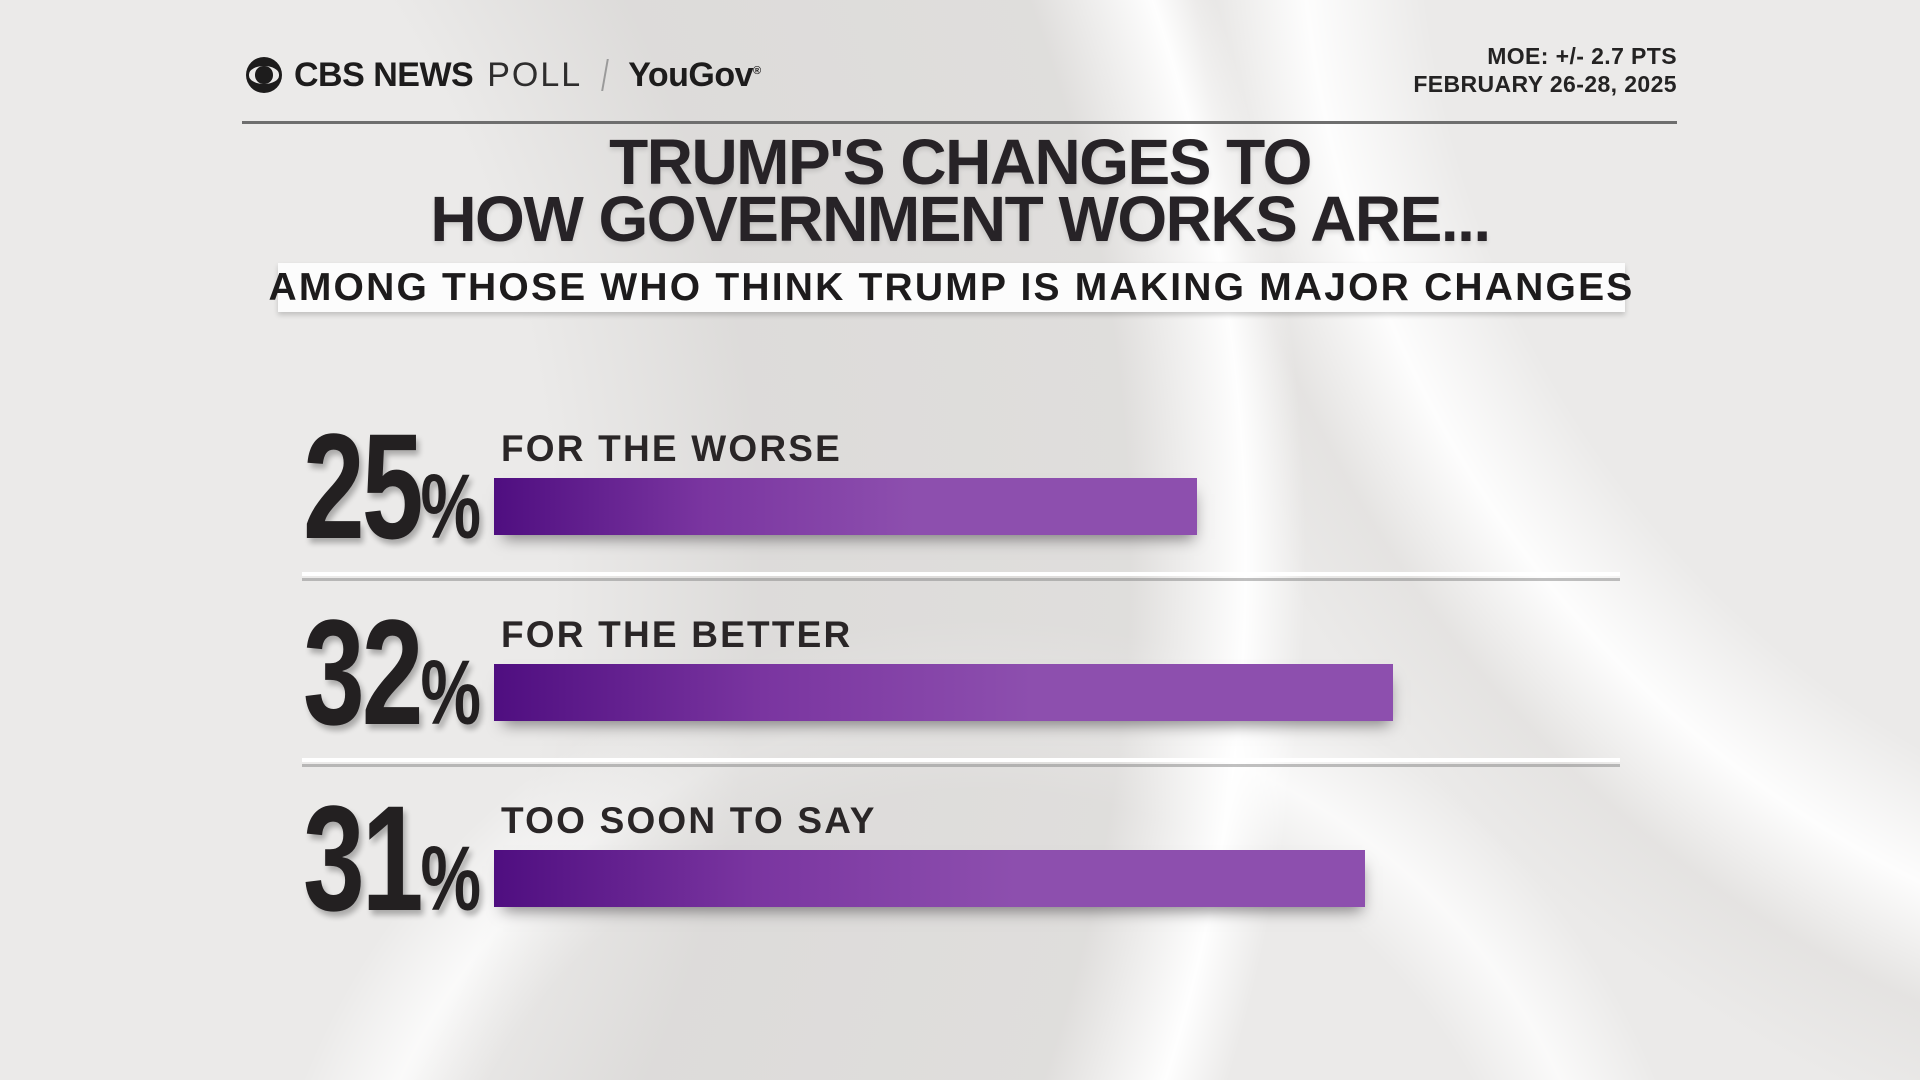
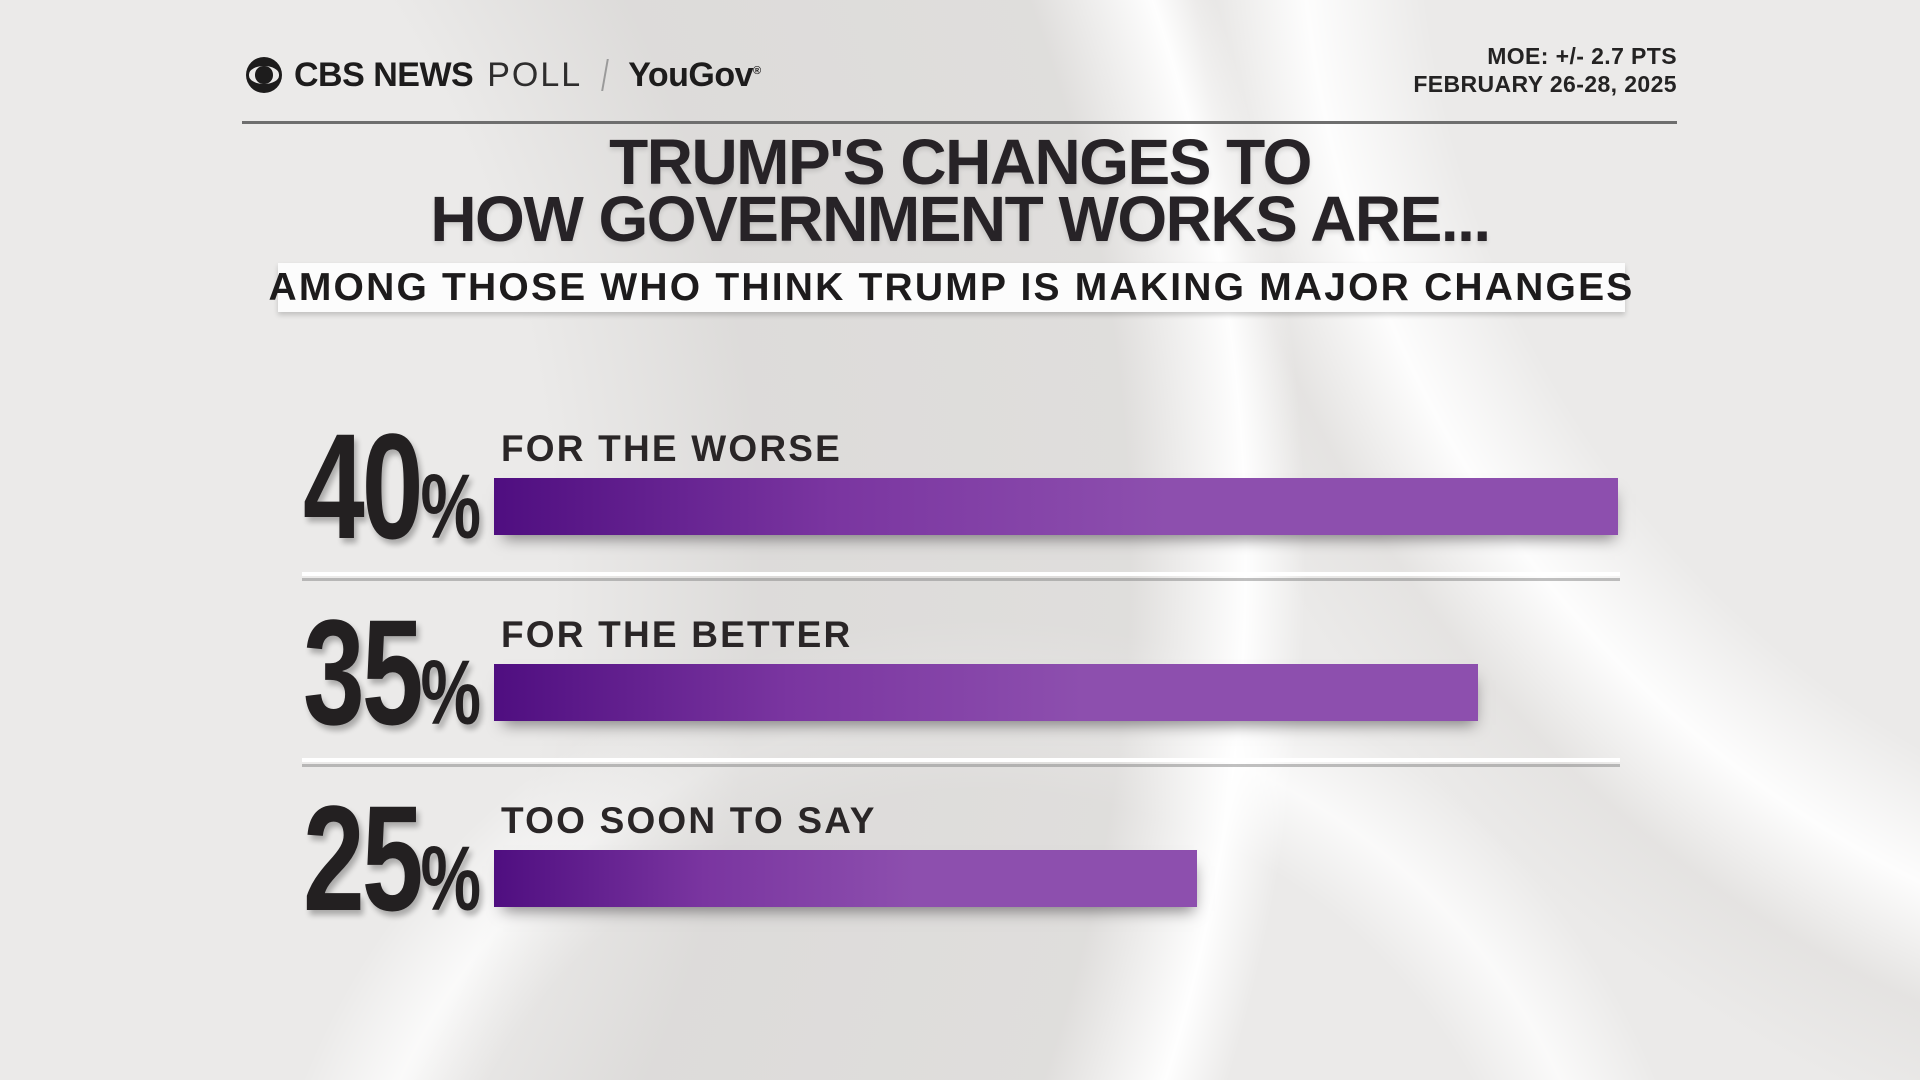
FOR THE WORSE: 25 -> 40
FOR THE BETTER: 32 -> 35
TOO SOON TO SAY: 31 -> 25
